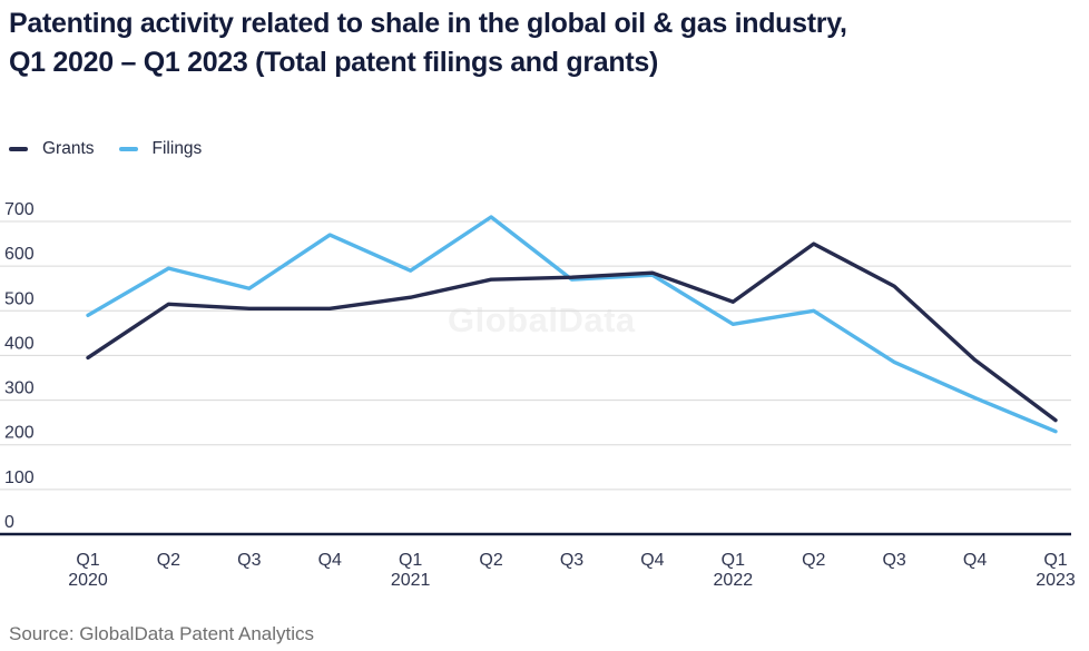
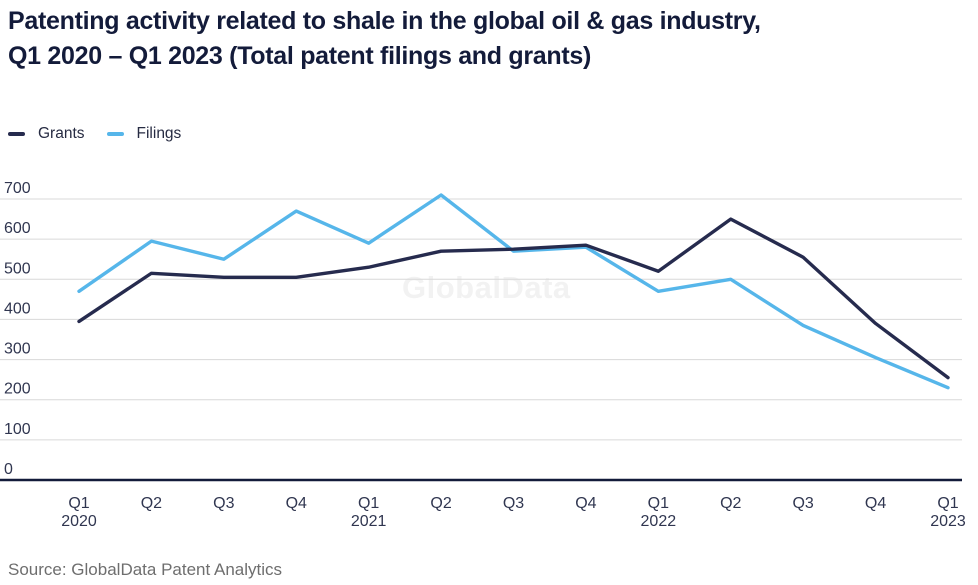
Filings/Q1 2020: 490 -> 470
